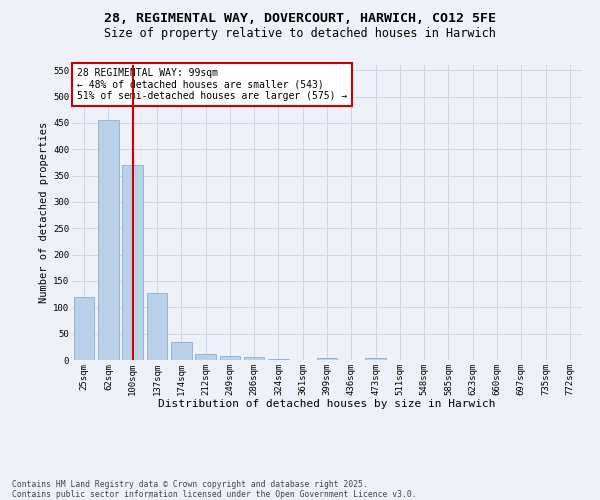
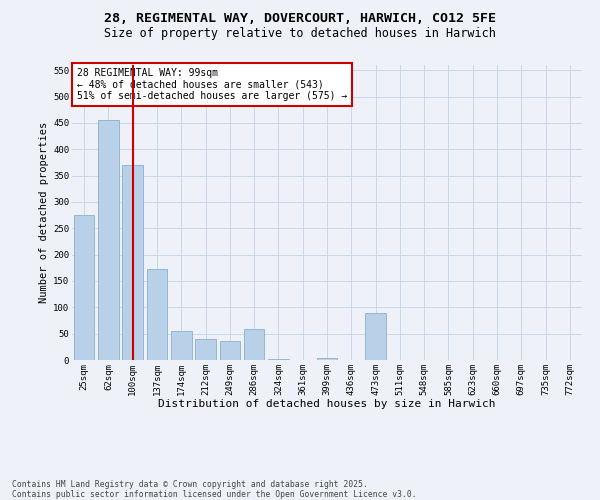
25sqm: 120 -> 276
137sqm: 128 -> 172
174sqm: 35 -> 56
212sqm: 12 -> 40
249sqm: 8 -> 36
286sqm: 6 -> 58
473sqm: 4 -> 90
